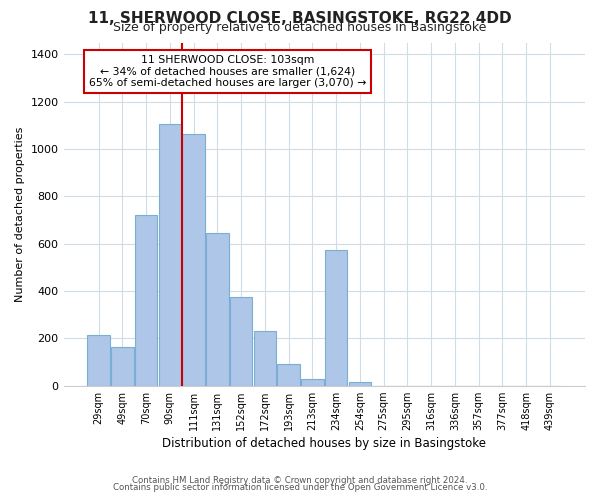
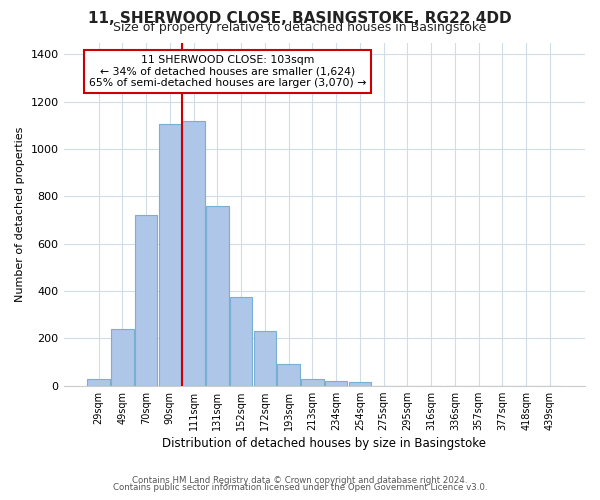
29sqm: 215 -> 30
49sqm: 165 -> 240
111sqm: 1065 -> 1120
131sqm: 645 -> 760
234sqm: 575 -> 20
